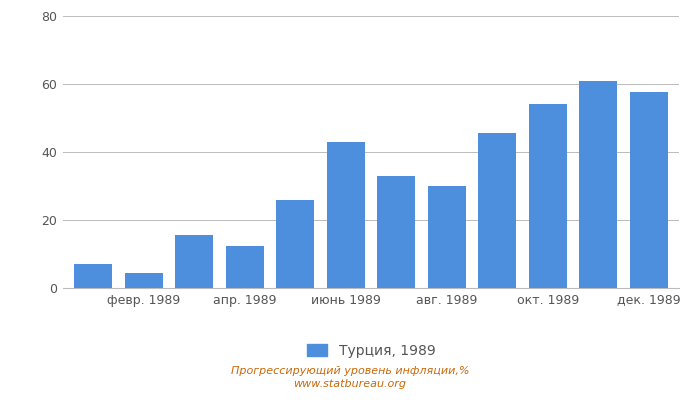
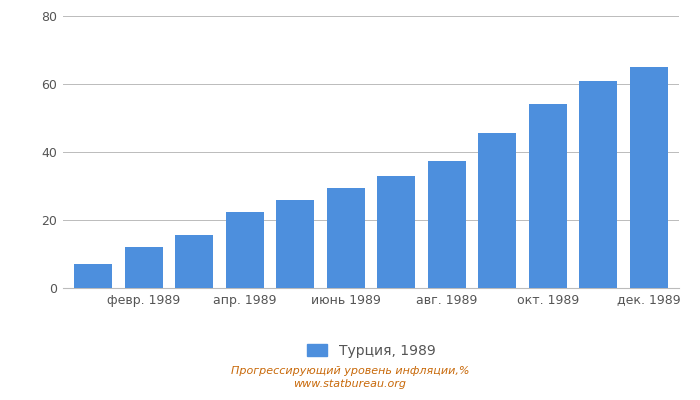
февр. 1989: 4.5 -> 12.0
апр. 1989: 12.5 -> 22.5
июнь 1989: 43.0 -> 29.5
авг. 1989: 30.0 -> 37.5
дек. 1989: 57.5 -> 65.0
